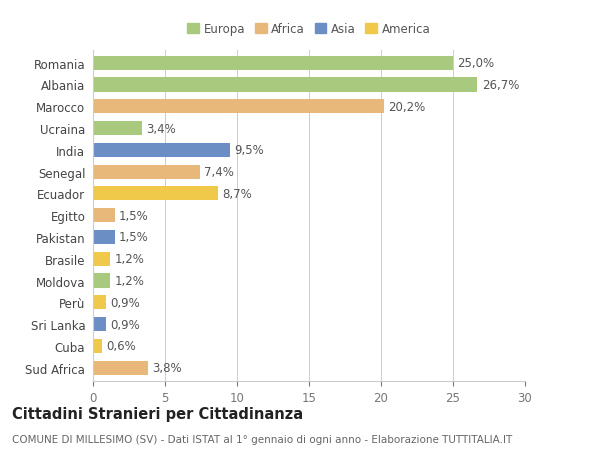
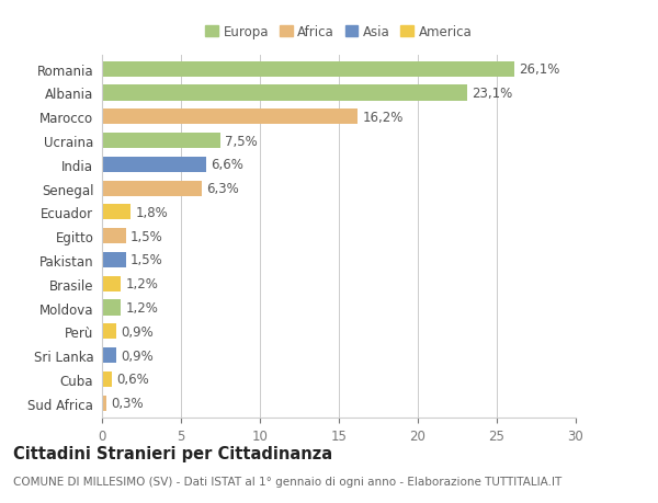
Romania: 25,0% -> 26,1%
Albania: 26,7% -> 23,1%
Marocco: 20,2% -> 16,2%
Ucraina: 3,4% -> 7,5%
India: 9,5% -> 6,6%
Senegal: 7,4% -> 6,3%
Ecuador: 8,7% -> 1,8%
Sud Africa: 3,8% -> 0,3%
